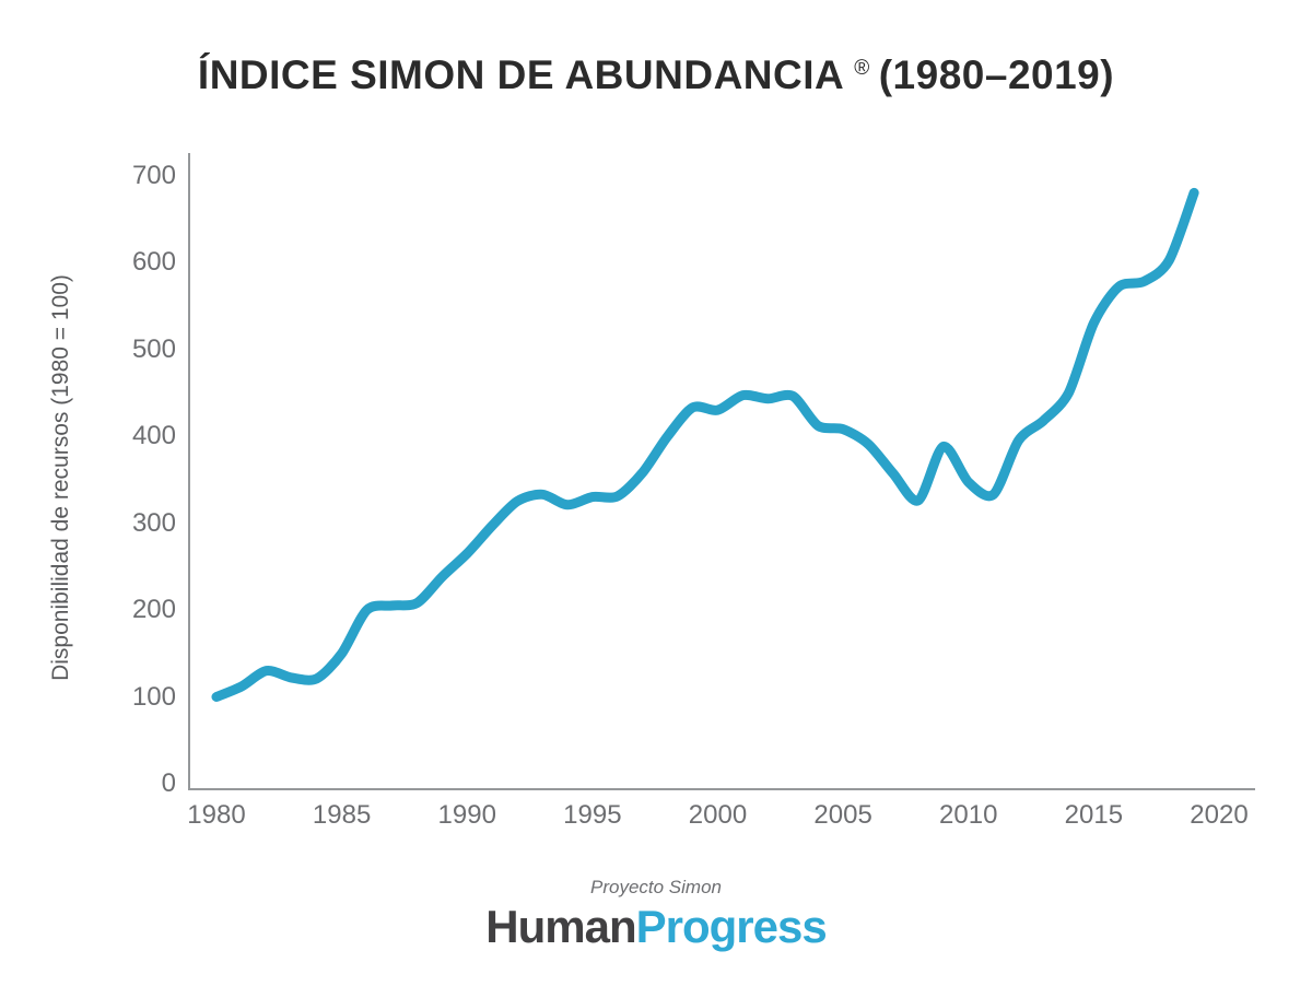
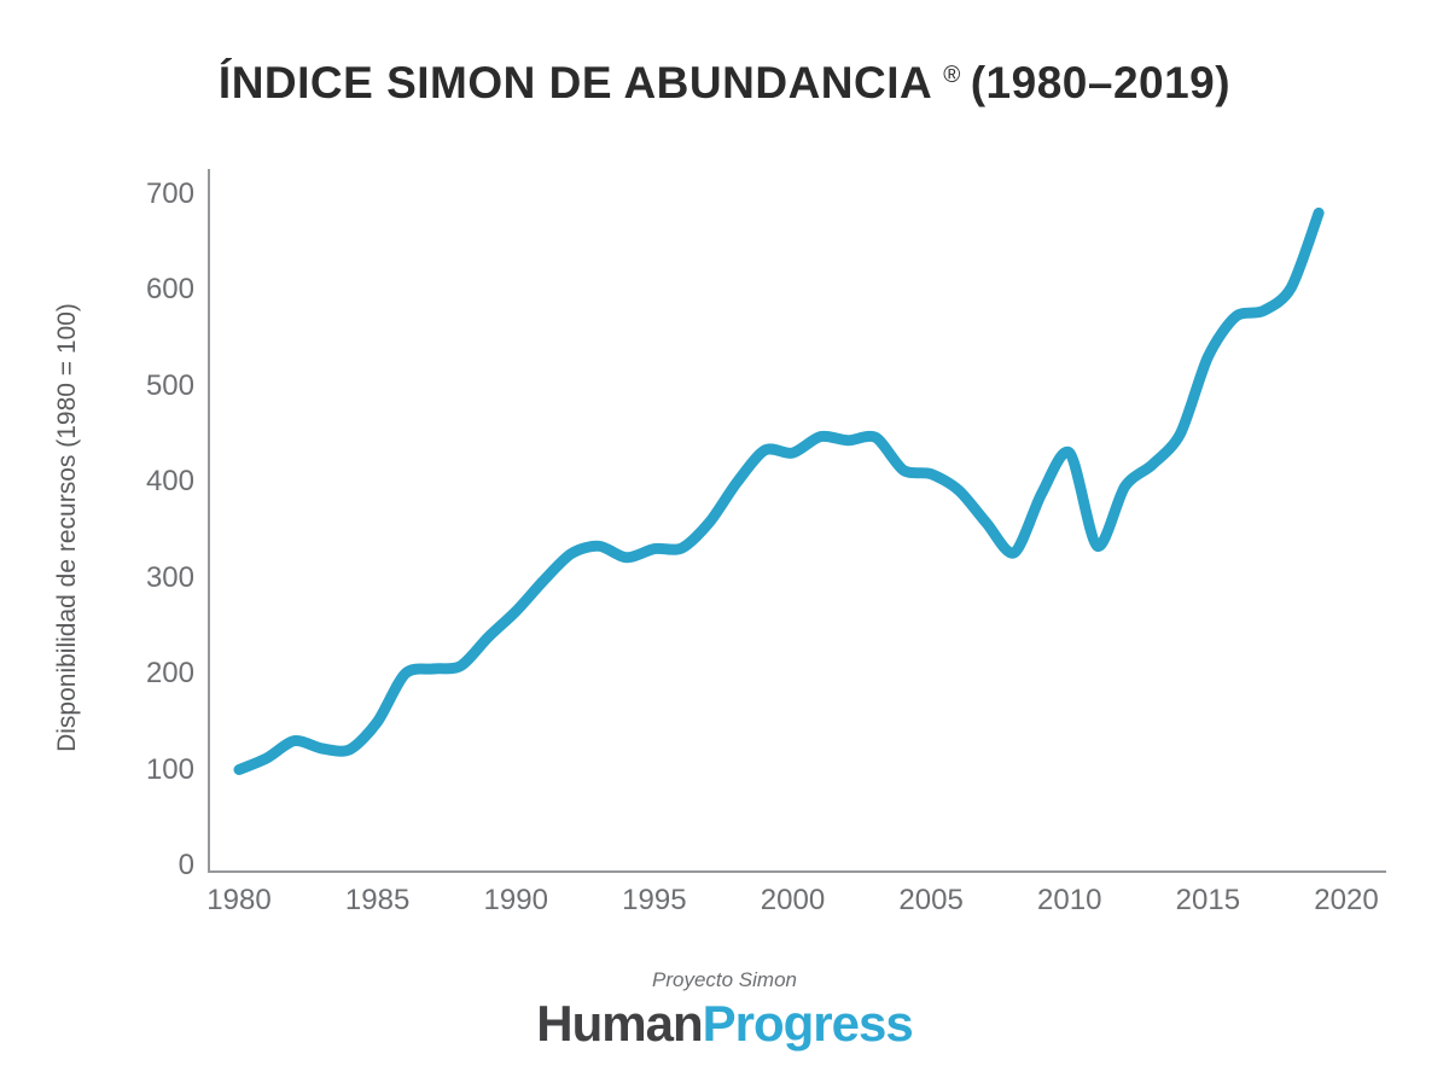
2010: 350 -> 430
